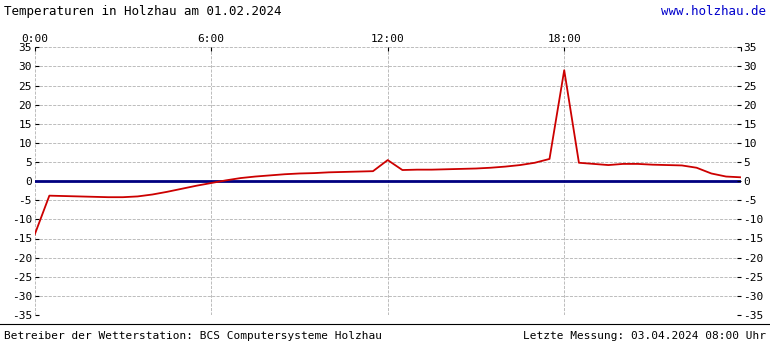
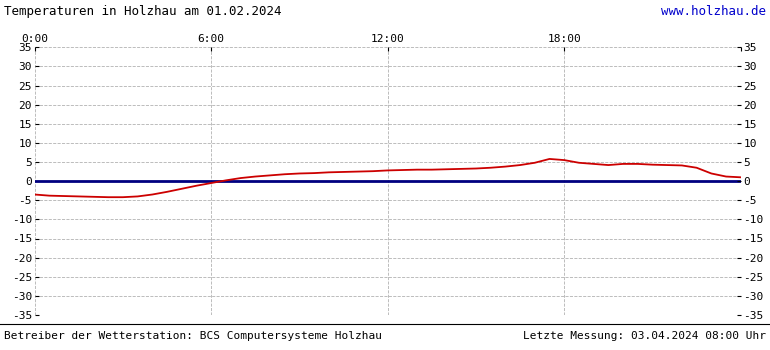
0:00: -14.0 -> -3.5
12:00: 5.5 -> 2.8
18:00: 29.0 -> 5.5
